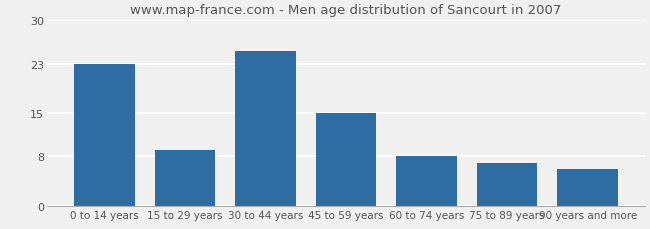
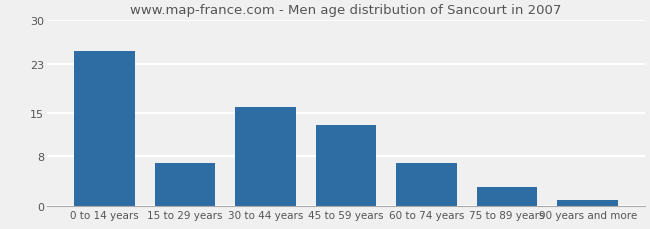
0 to 14 years: 23 -> 25
15 to 29 years: 9 -> 7
30 to 44 years: 25 -> 16
45 to 59 years: 15 -> 13
60 to 74 years: 8 -> 7
75 to 89 years: 7 -> 3
90 years and more: 6 -> 1
